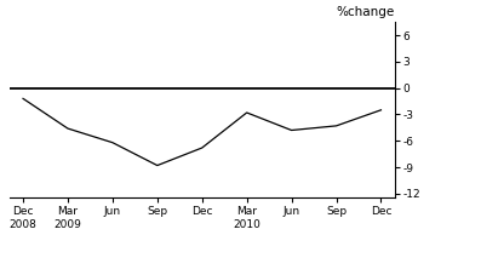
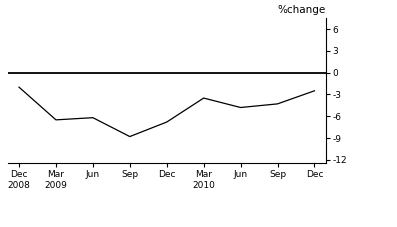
Dec 2008: -1.2 -> -2.0
Mar 2009: -4.6 -> -6.5
Mar 2010: -2.8 -> -3.5
